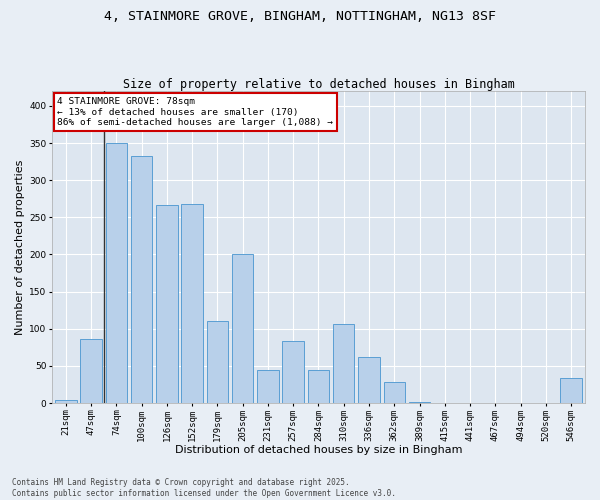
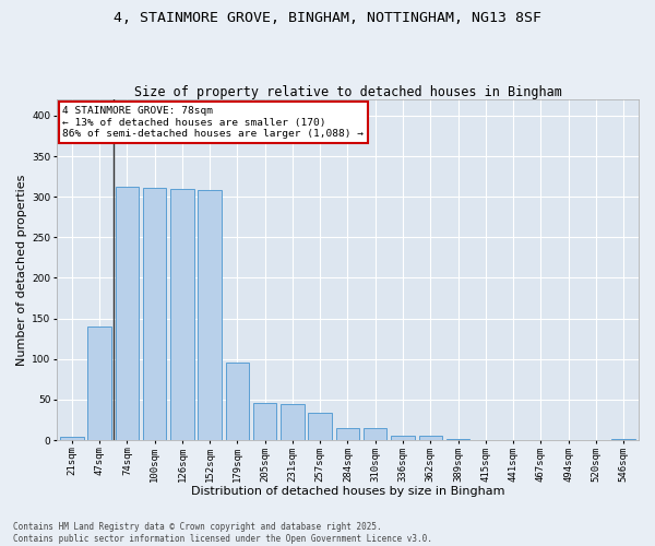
47sqm: 86 -> 140
74sqm: 350 -> 312
100sqm: 332 -> 311
126sqm: 266 -> 310
152sqm: 268 -> 308
179sqm: 110 -> 95
205sqm: 200 -> 46
257sqm: 84 -> 34
284sqm: 44 -> 15
310sqm: 106 -> 15
336sqm: 62 -> 6
362sqm: 28 -> 6
546sqm: 34 -> 2
